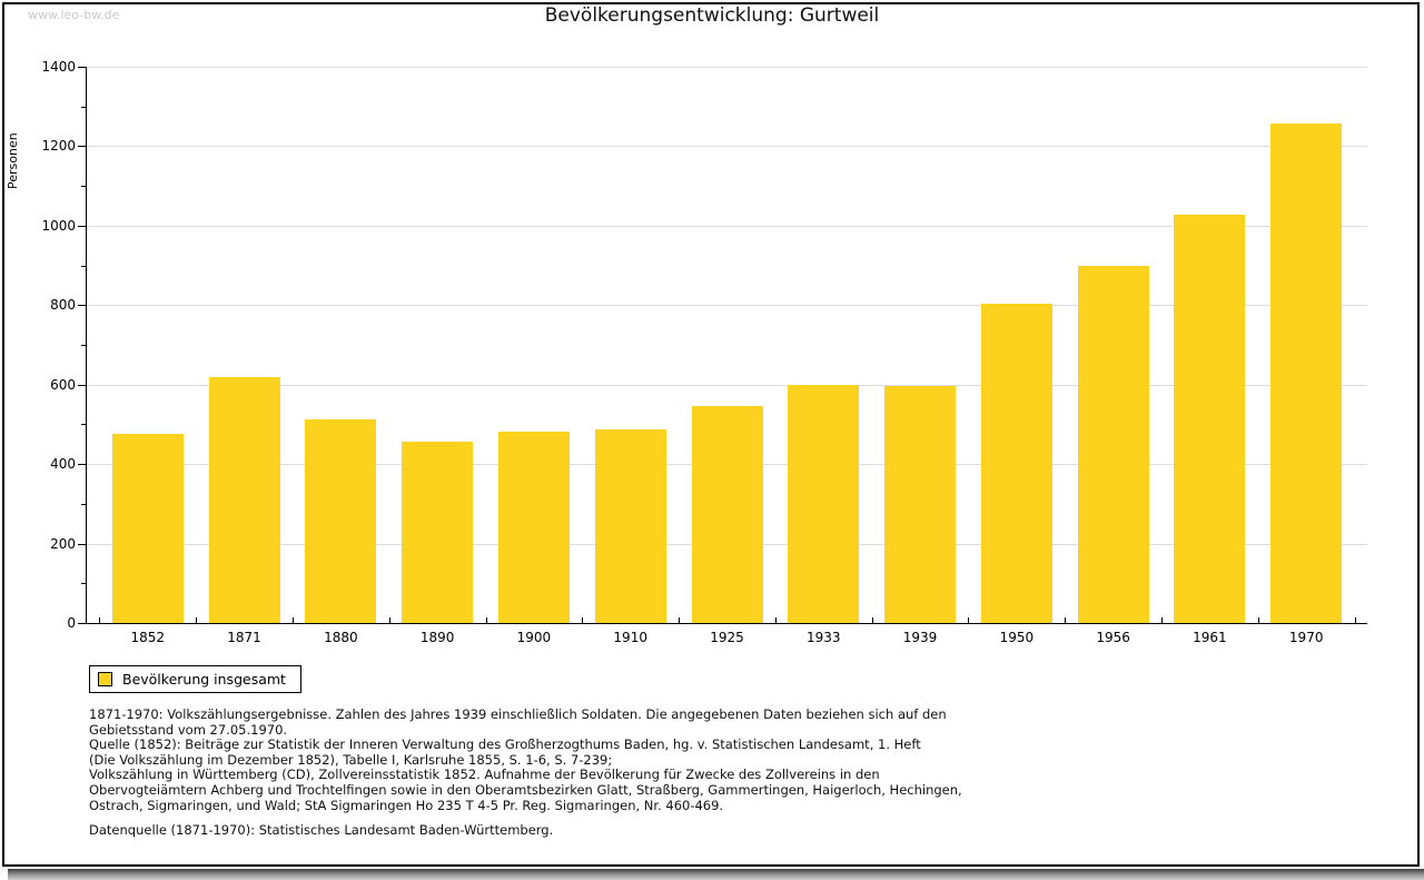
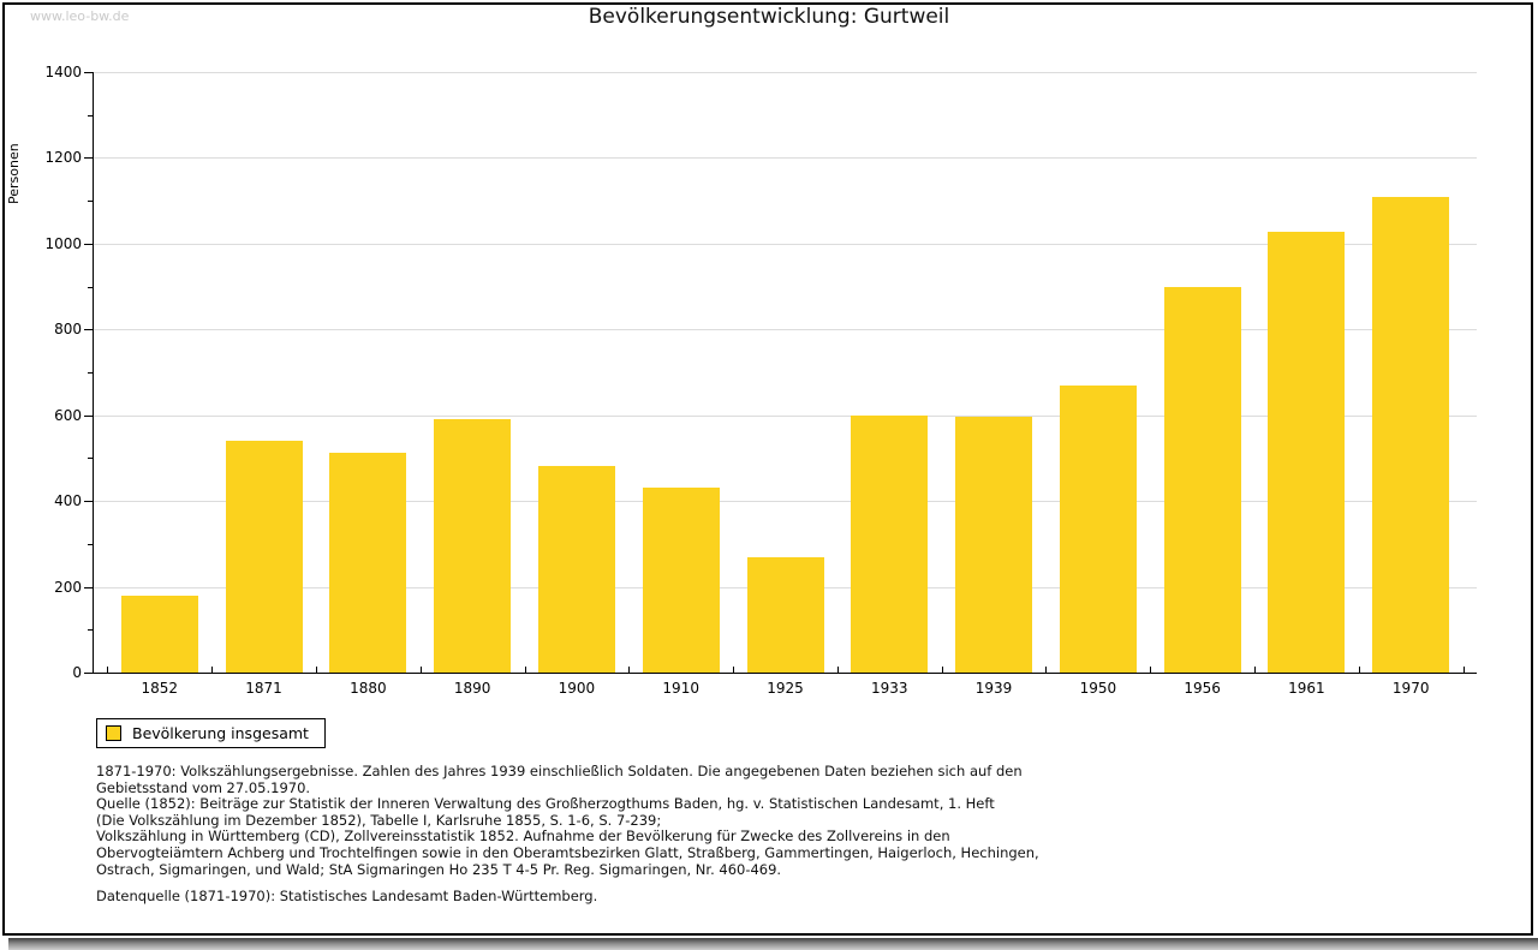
1852: 480 -> 180
1871: 620 -> 540
1890: 460 -> 590
1910: 490 -> 430
1925: 540 -> 270
1950: 800 -> 670
1970: 1260 -> 1110
